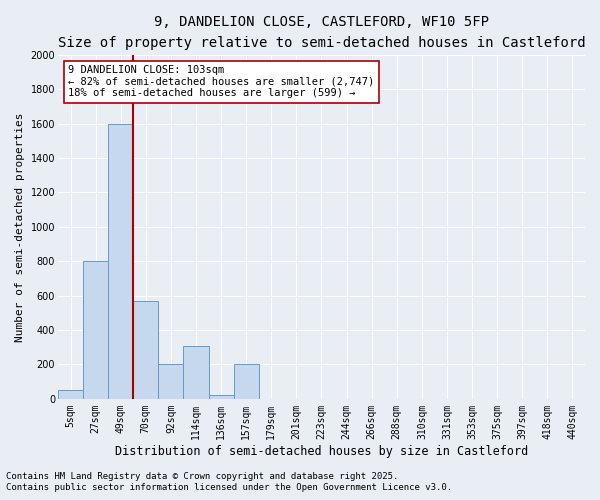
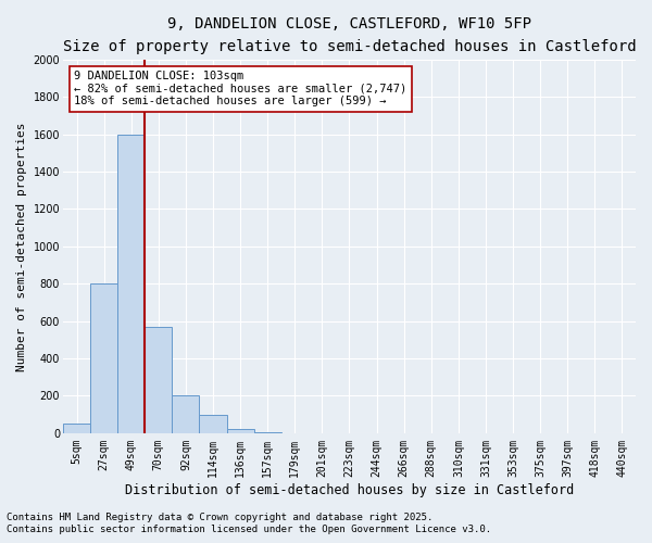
114sqm: 310 -> 100
157sqm: 200 -> 0
